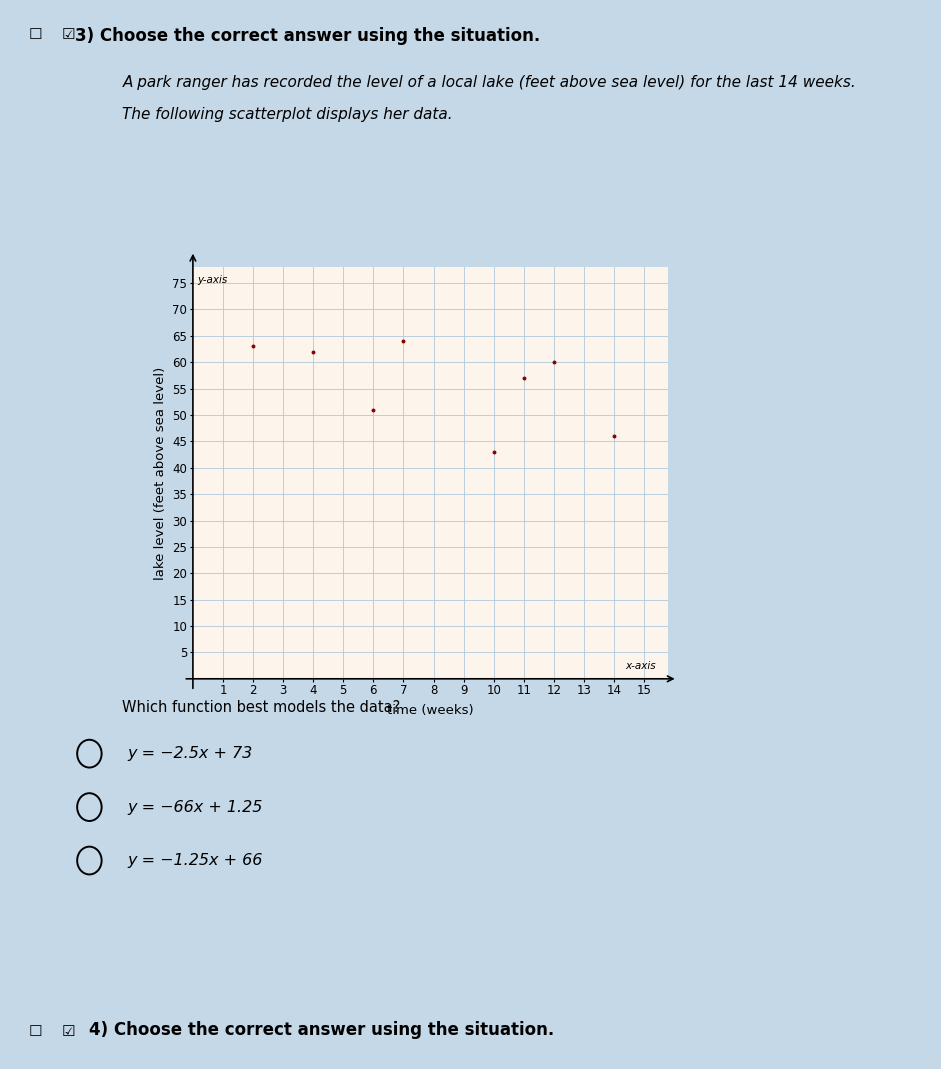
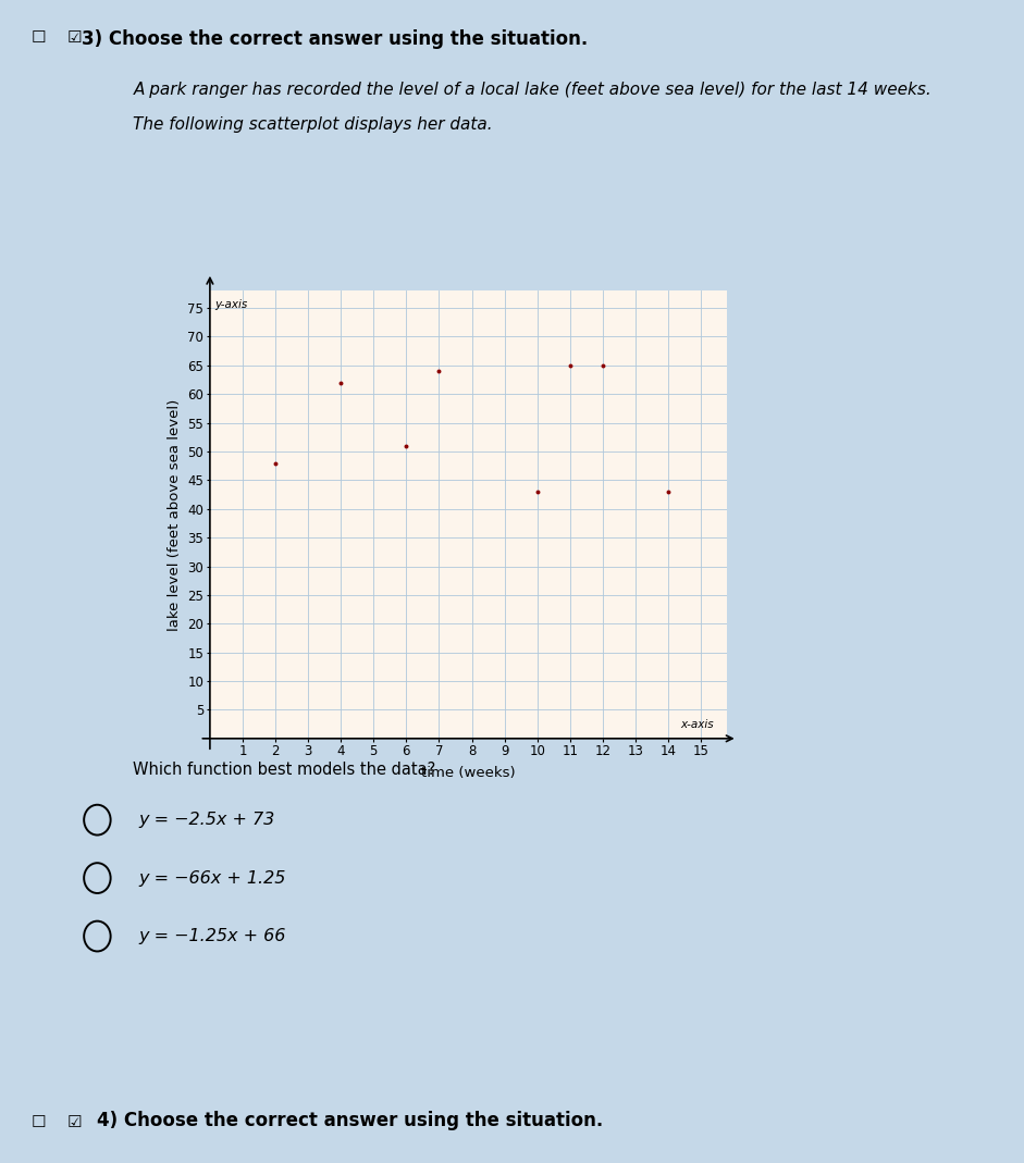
2: 63 -> 48
11: 57 -> 65
12: 60 -> 65
14: 46 -> 43
